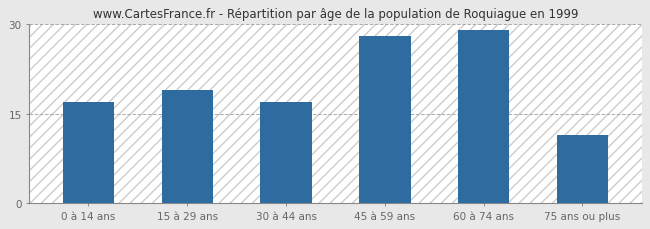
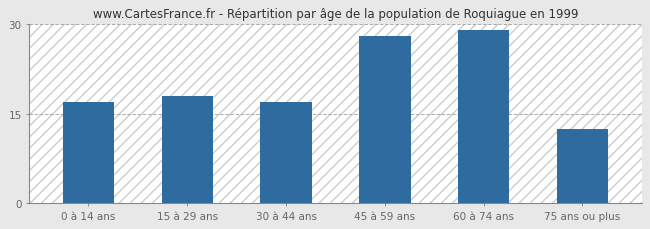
15 à 29 ans: 19.0 -> 18.0
75 ans ou plus: 11.4 -> 12.5
